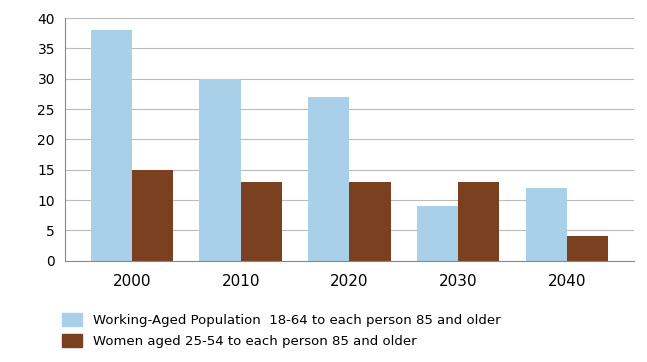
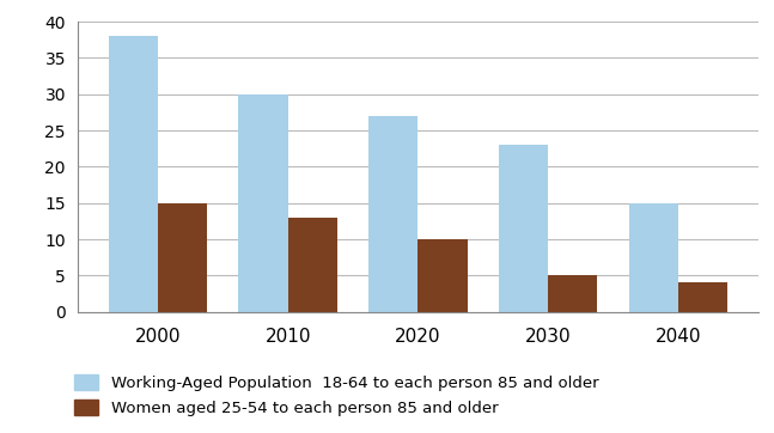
Women aged 25-54 to each person 85 and older/2020: 13 -> 10
Working-Aged Population 18-64 to each person 85 and older/2030: 9 -> 23
Women aged 25-54 to each person 85 and older/2030: 13 -> 5
Working-Aged Population 18-64 to each person 85 and older/2040: 12 -> 15
